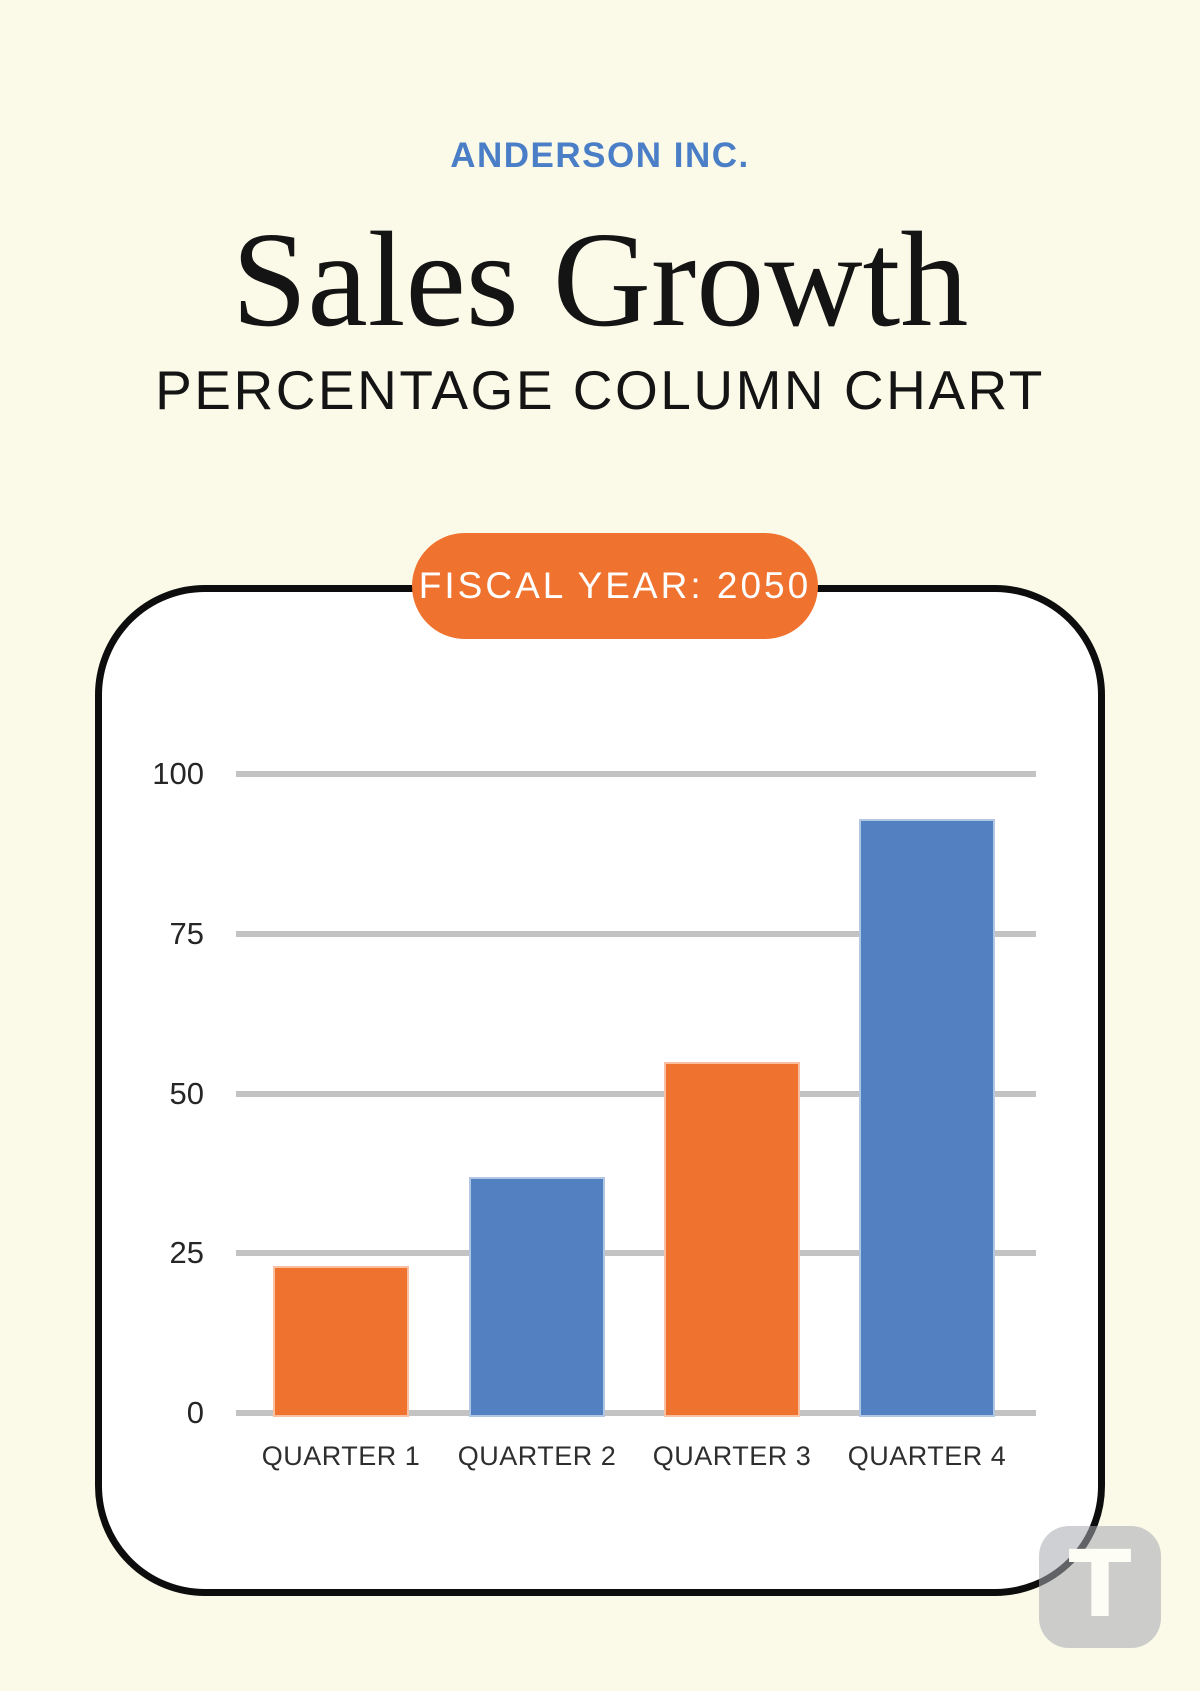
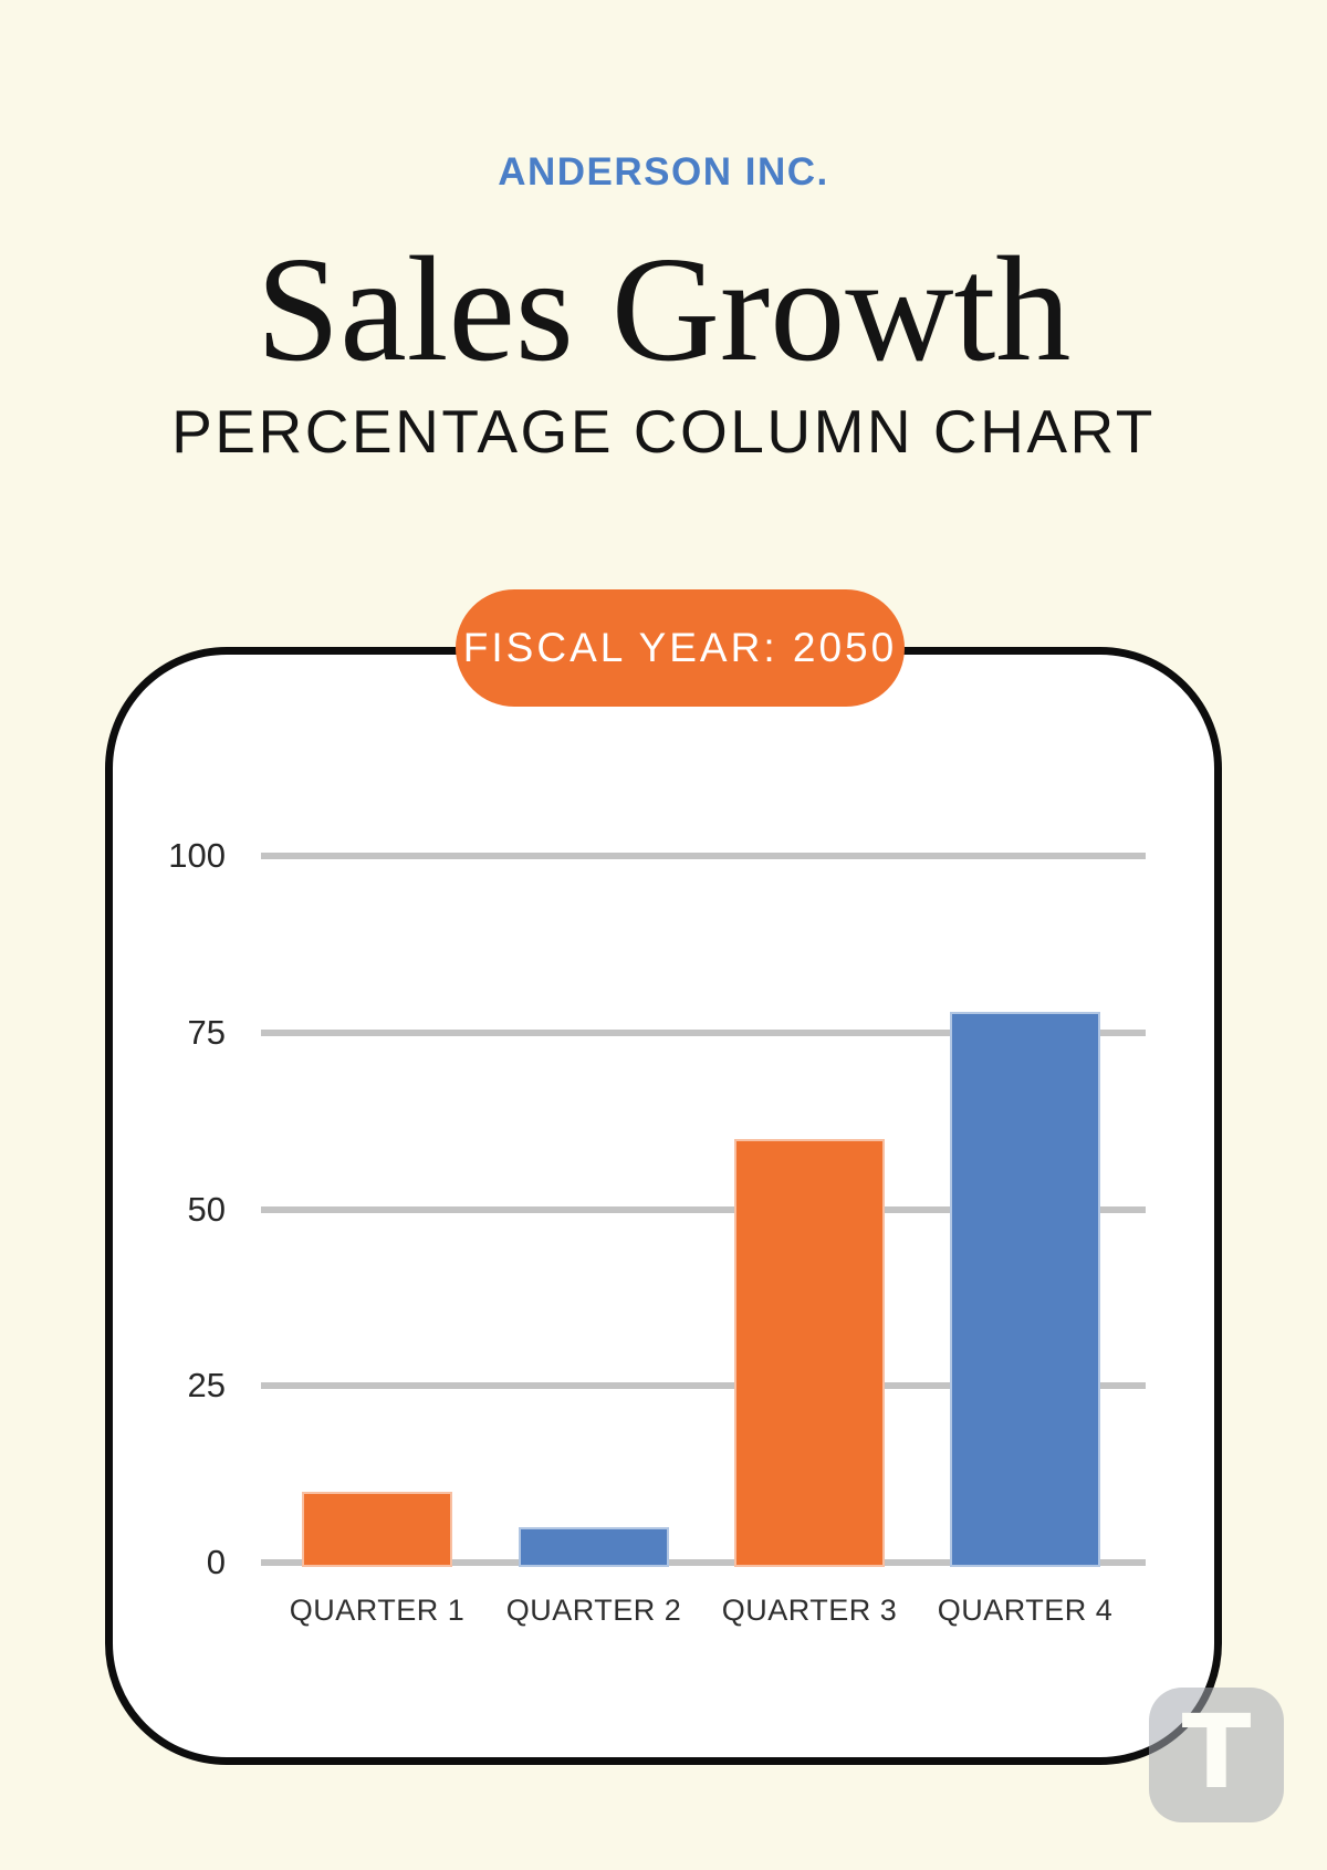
QUARTER 1: 23 -> 10
QUARTER 2: 37 -> 5
QUARTER 3: 55 -> 60
QUARTER 4: 93 -> 78
